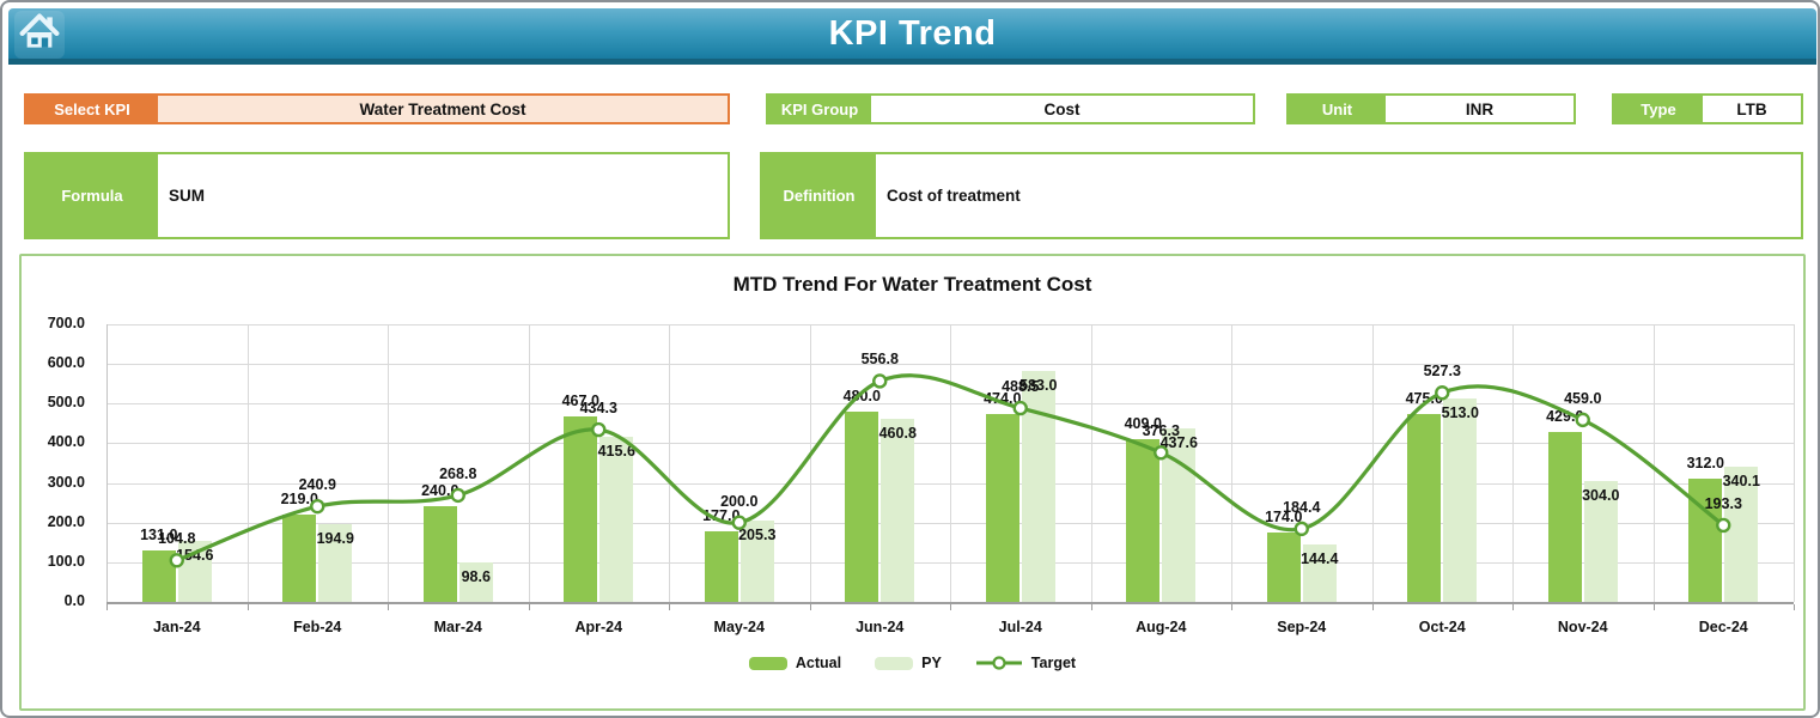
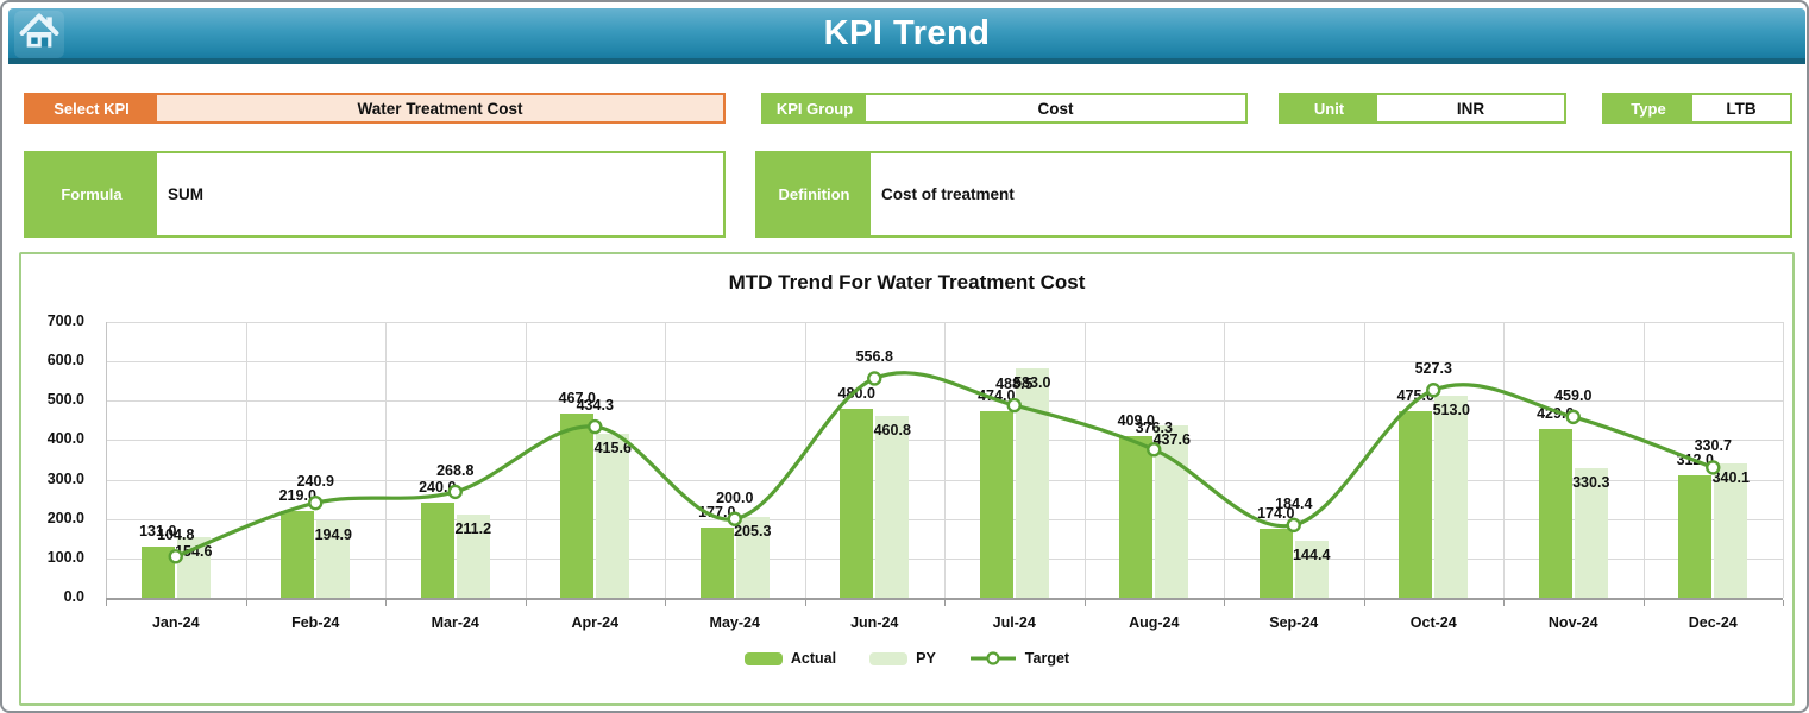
PY/Mar-24: 98.6 -> 211.2
PY/Nov-24: 304.0 -> 330.3
Target/Dec-24: 193.3 -> 330.7
